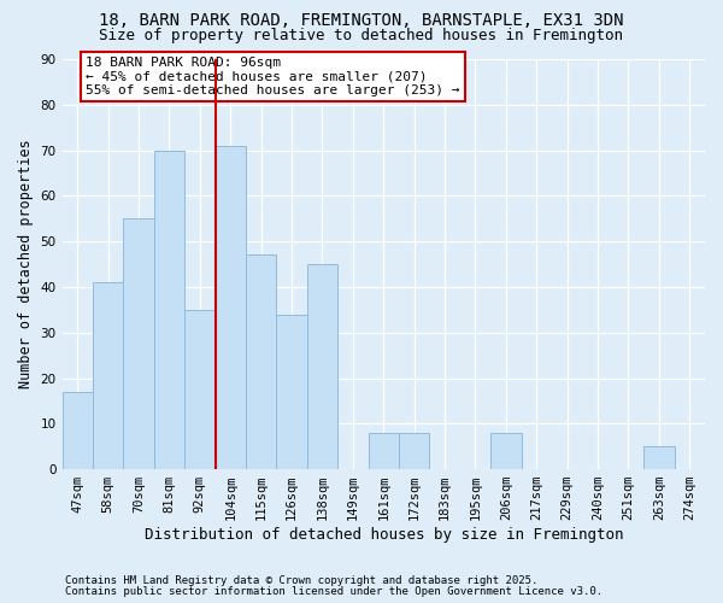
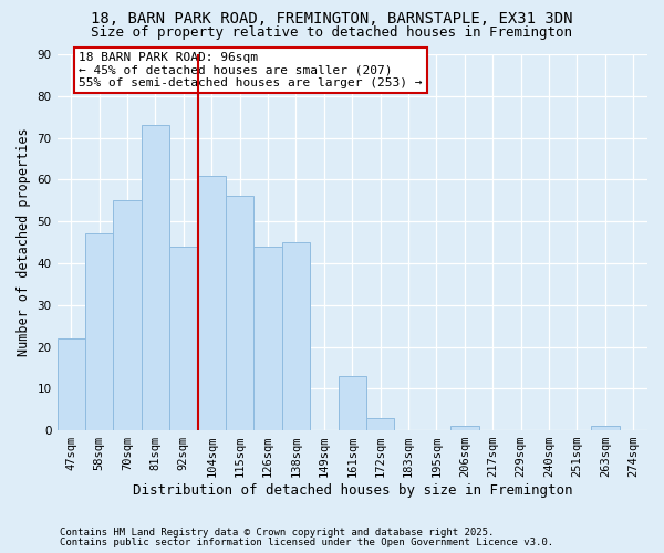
47sqm: 17 -> 22
58sqm: 41 -> 47
81sqm: 70 -> 73
92sqm: 35 -> 44
104sqm: 71 -> 61
115sqm: 47 -> 56
126sqm: 34 -> 44
161sqm: 8 -> 13
172sqm: 8 -> 3
206sqm: 8 -> 1
263sqm: 5 -> 1
